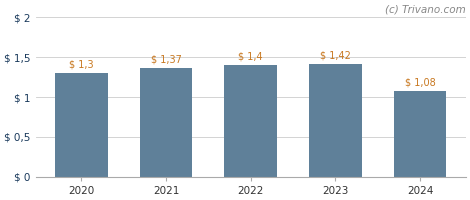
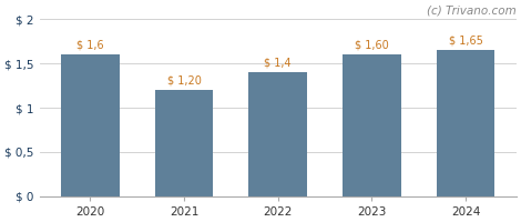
2020: 1,3 -> 1,6
2021: 1,37 -> 1,20
2023: 1,42 -> 1,60
2024: 1,08 -> 1,65
